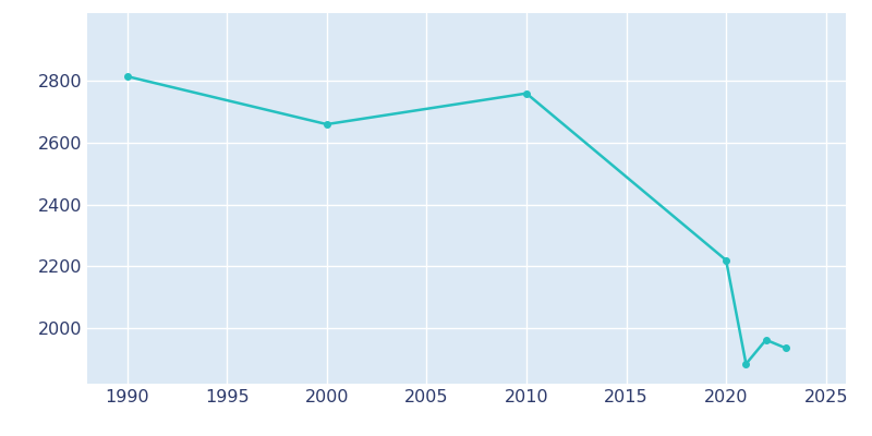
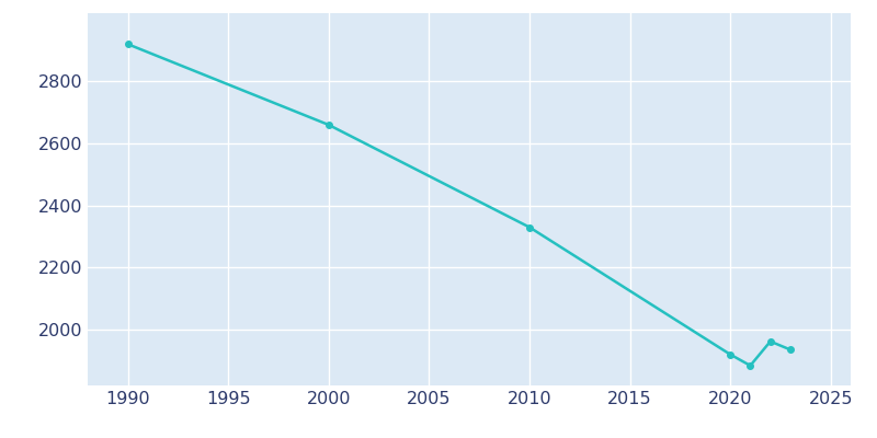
1990: 2815 -> 2920
2010: 2760 -> 2330
2020: 2220 -> 1920
